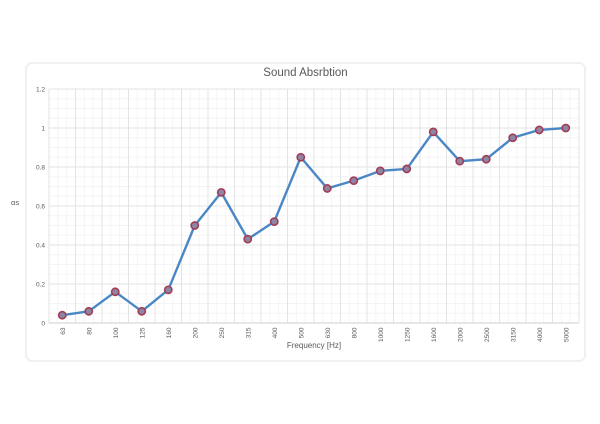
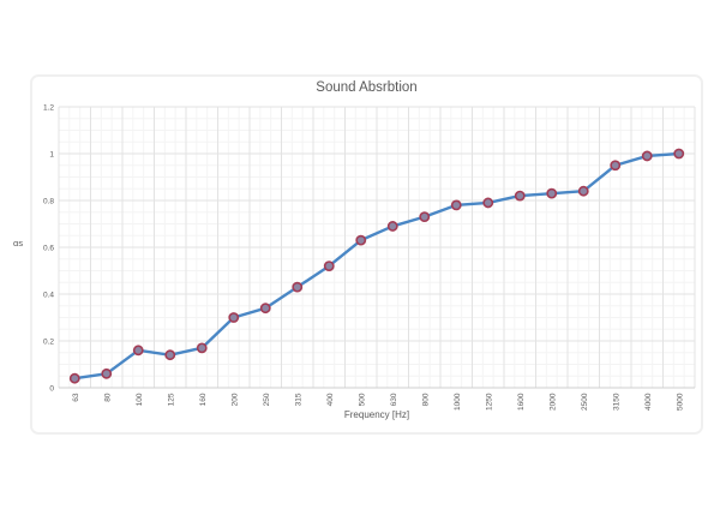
125: 0.06 -> 0.14
200: 0.50 -> 0.30
250: 0.67 -> 0.34
500: 0.85 -> 0.63
1600: 0.98 -> 0.82
